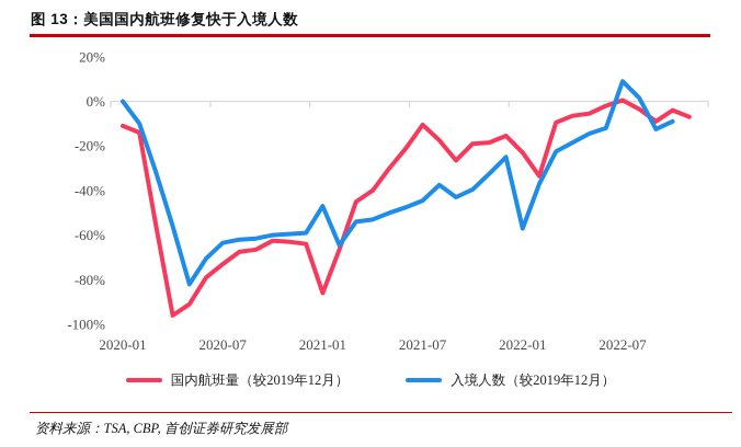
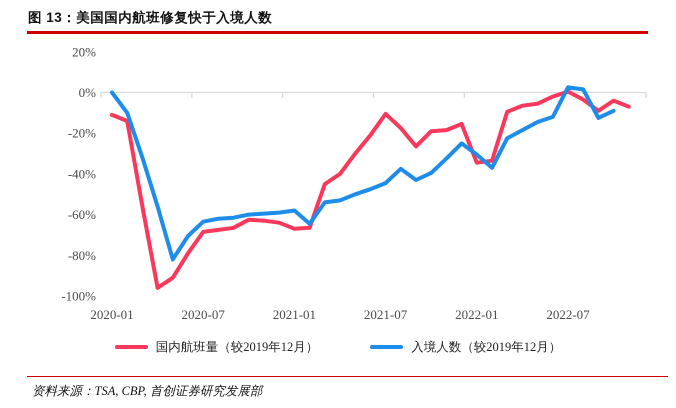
国内航班量（较2019年12月）/2020-07: -73% -> -68%
国内航班量（较2019年12月）/2021-01: -86% -> -67%
入境人数（较2019年12月）/2021-01: -47% -> -58%
国内航班量（较2019年12月）/2022-01: -23% -> -34%
入境人数（较2019年12月）/2022-01: -57% -> -30%
入境人数（较2019年12月）/2022-07: 9% -> 2%
